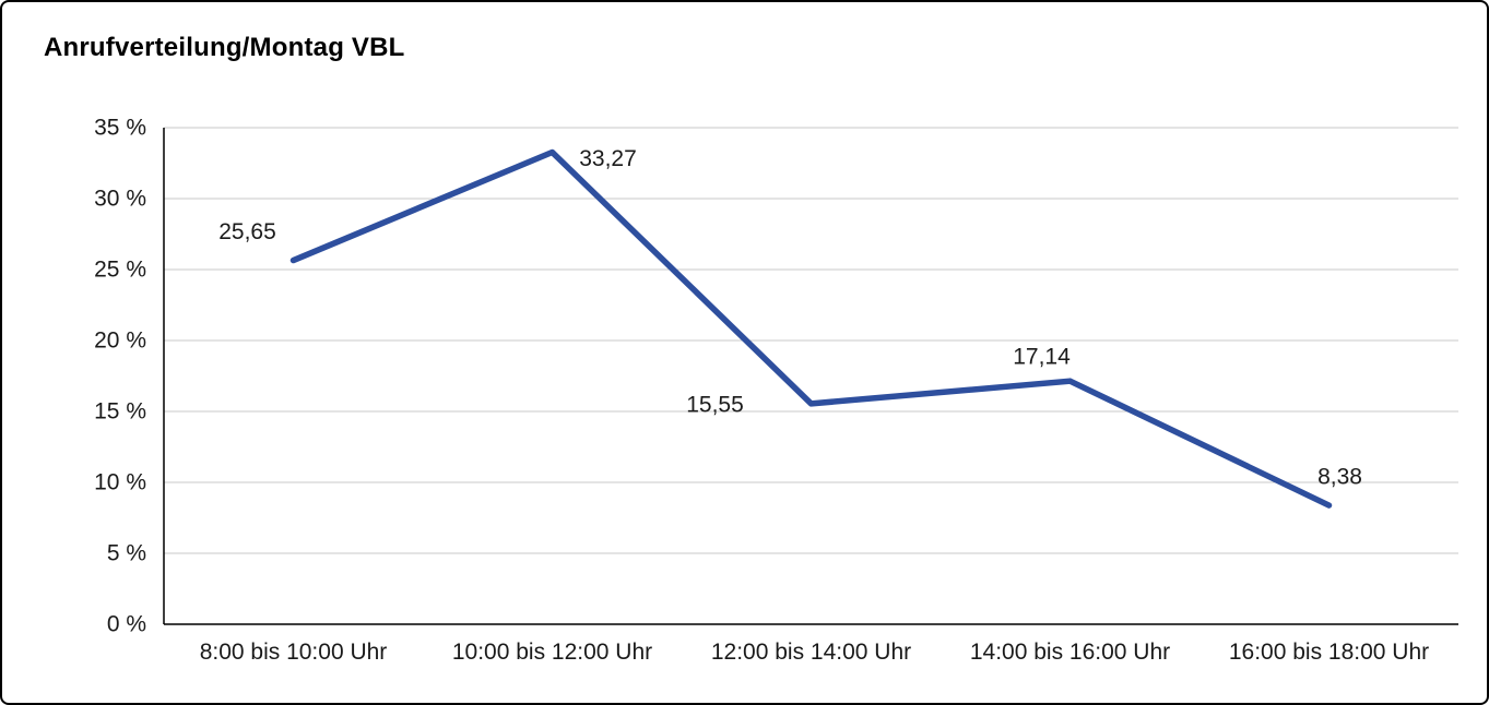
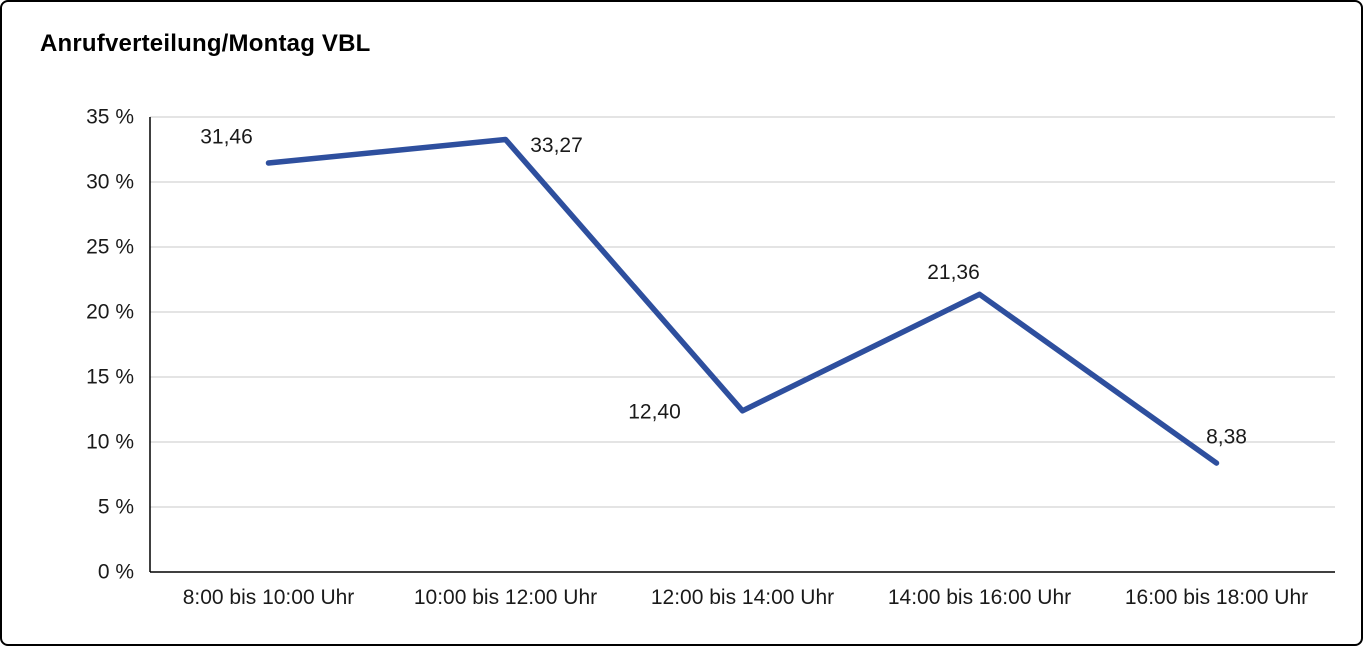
8:00 bis 10:00 Uhr: 25,65 -> 31,46
12:00 bis 14:00 Uhr: 15,55 -> 12,40
14:00 bis 16:00 Uhr: 17,14 -> 21,36
